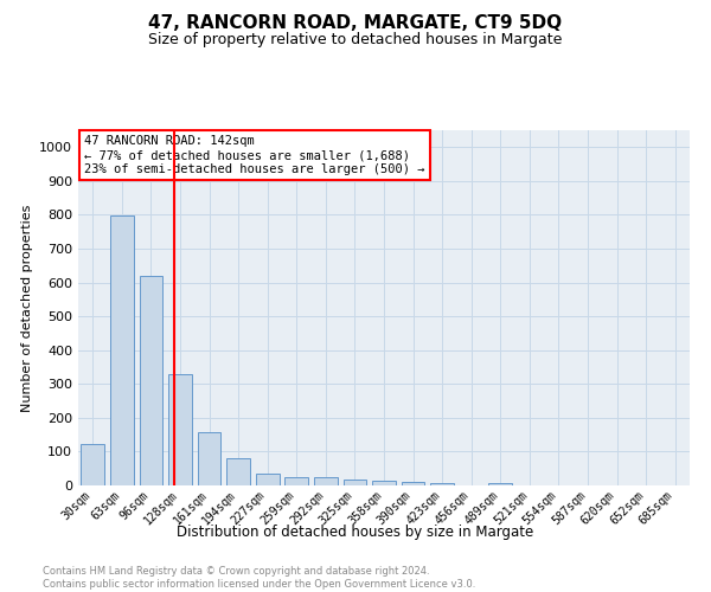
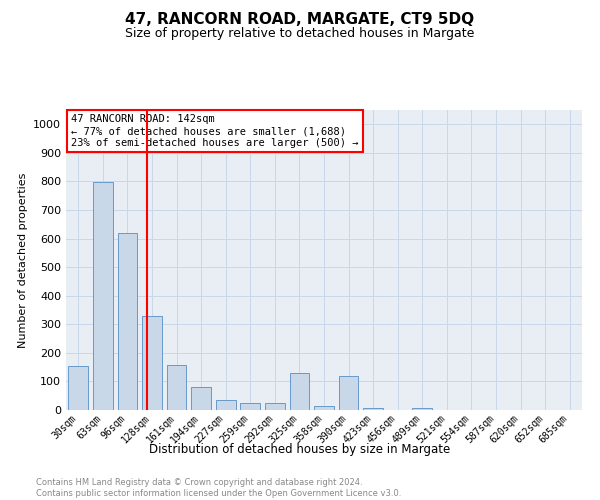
30sqm: 122 -> 155
325sqm: 18 -> 130
390sqm: 9 -> 120
